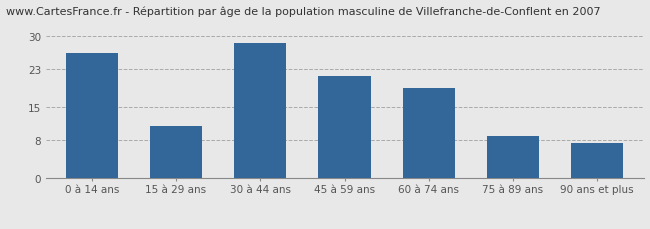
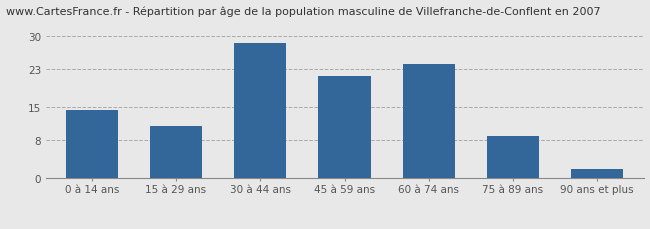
0 à 14 ans: 26.5 -> 14.5
60 à 74 ans: 19.0 -> 24.0
90 ans et plus: 7.5 -> 2.0
